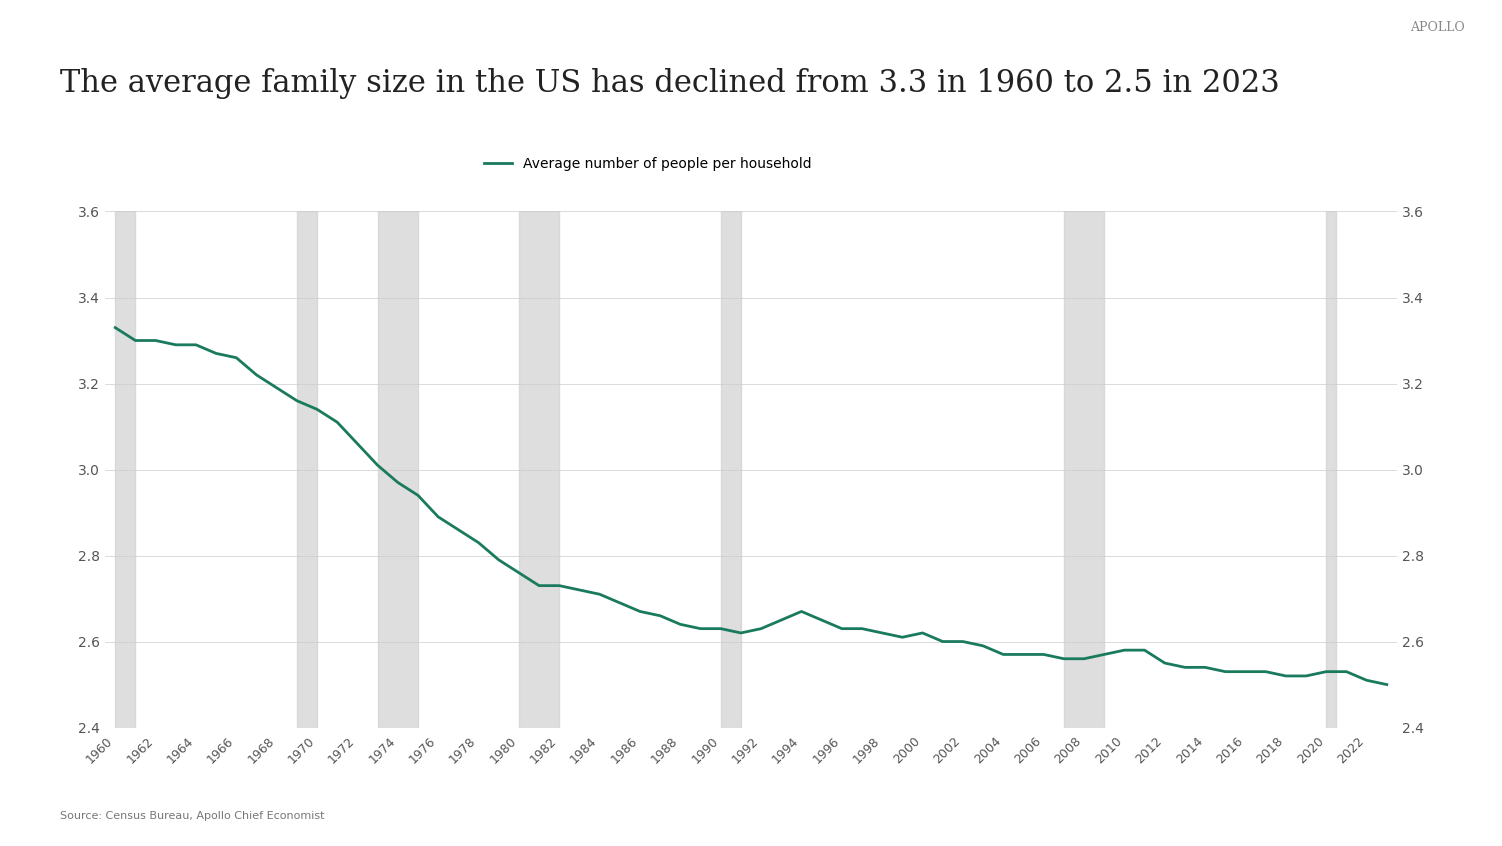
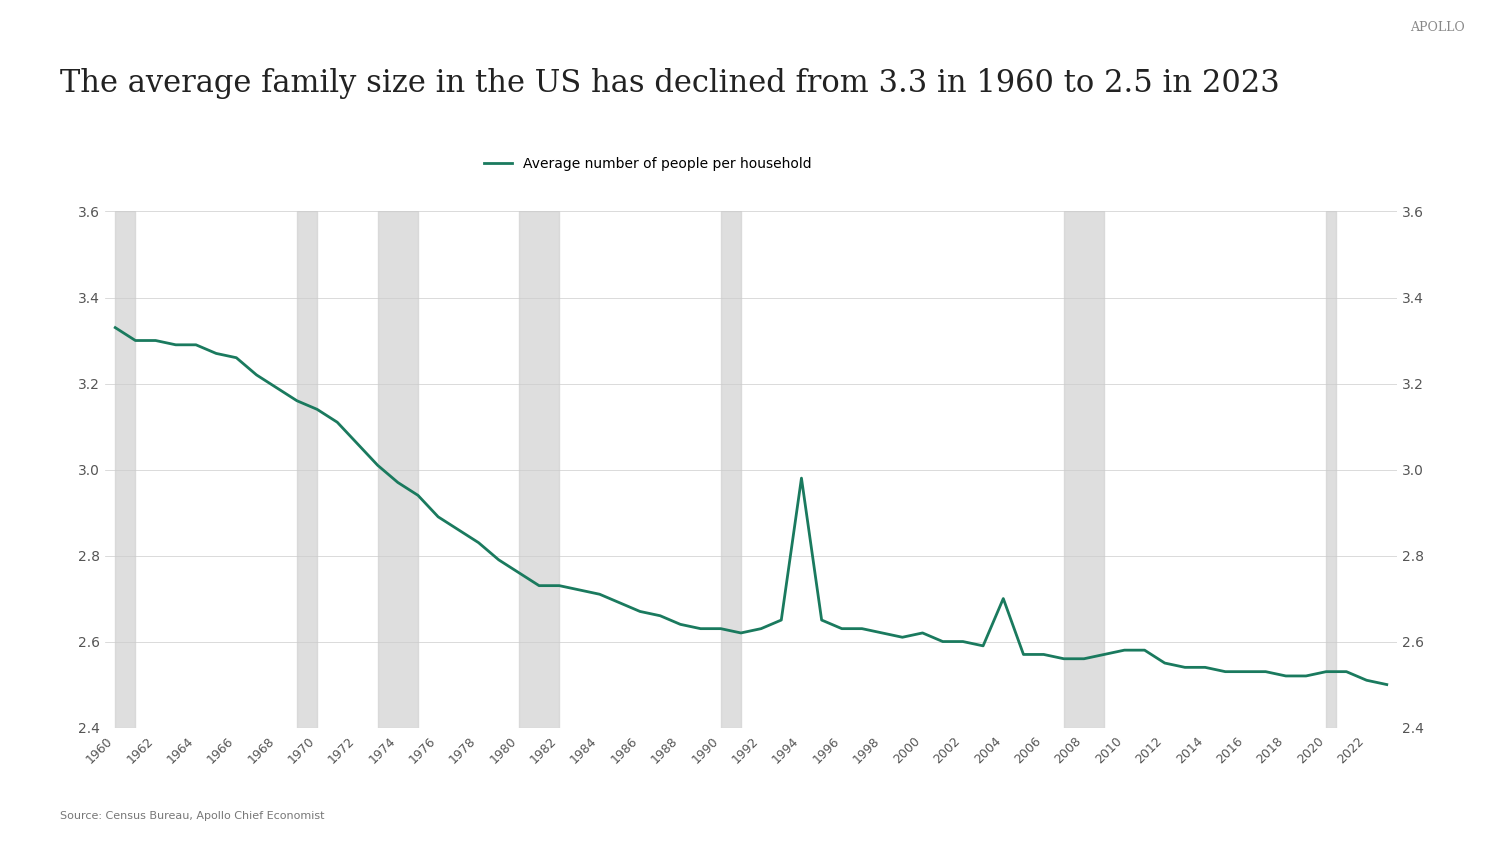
1994: 2.67 -> 2.98
2004: 2.57 -> 2.70
